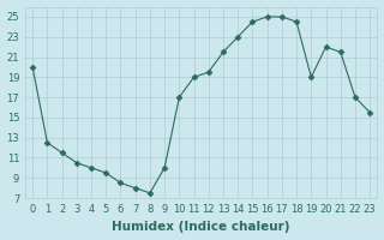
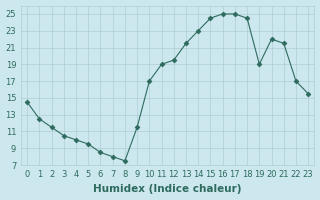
0: 20.0 -> 14.5
9: 10.0 -> 11.5
